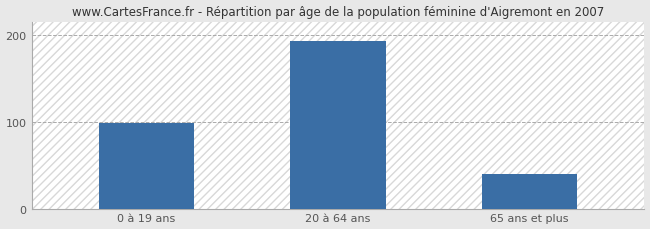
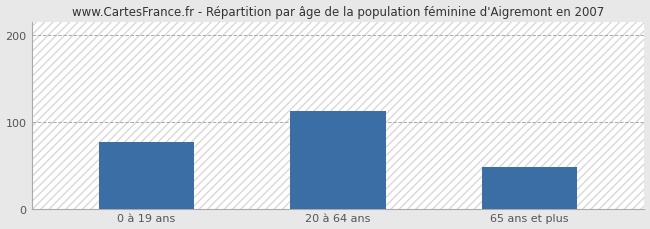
0 à 19 ans: 98 -> 76
20 à 64 ans: 193 -> 112
65 ans et plus: 40 -> 48
